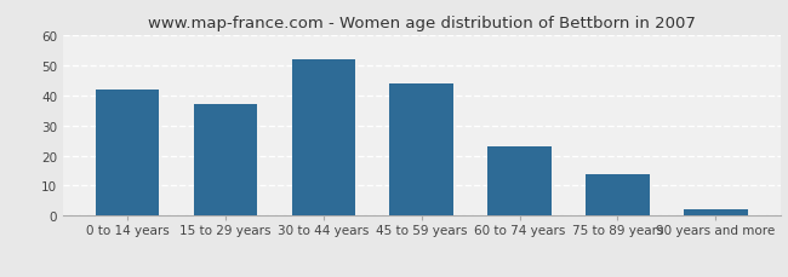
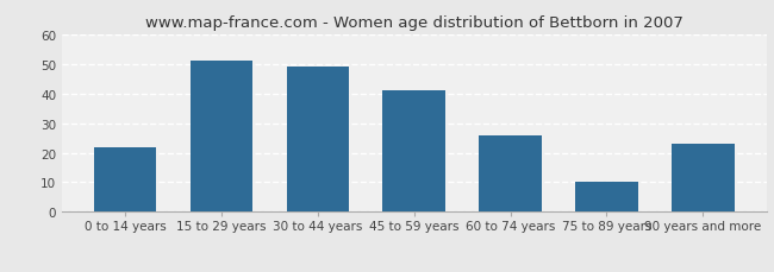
0 to 14 years: 42 -> 22
15 to 29 years: 37 -> 51
30 to 44 years: 52 -> 49
45 to 59 years: 44 -> 41
60 to 74 years: 23 -> 26
75 to 89 years: 14 -> 10
90 years and more: 2 -> 23
